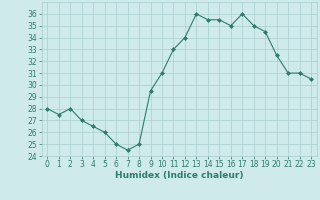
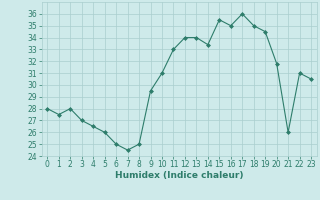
13: 36.0 -> 34.0
14: 35.5 -> 33.4
20: 32.5 -> 31.8
21: 31.0 -> 26.0
